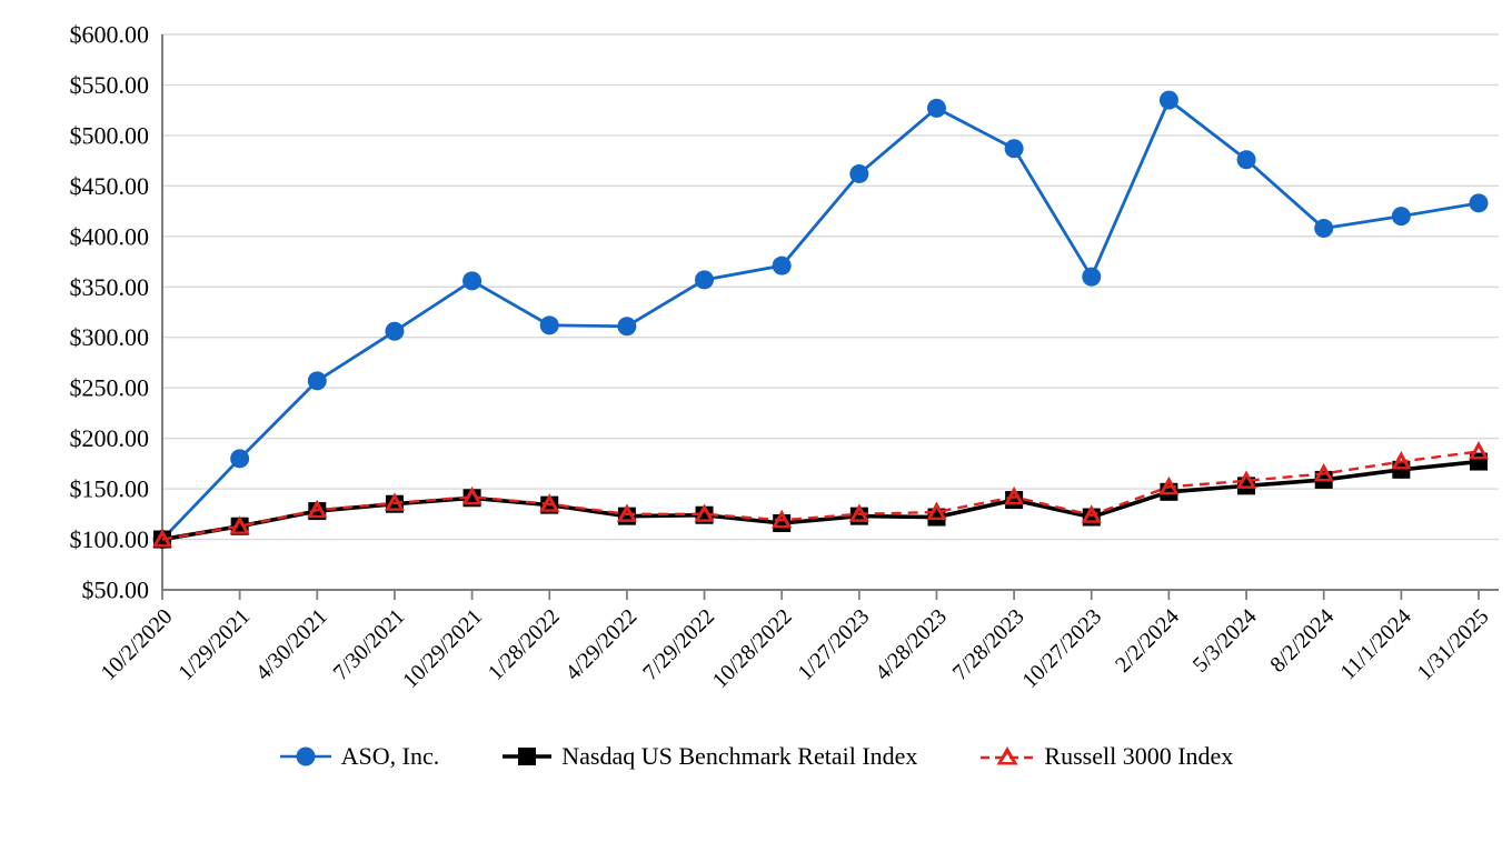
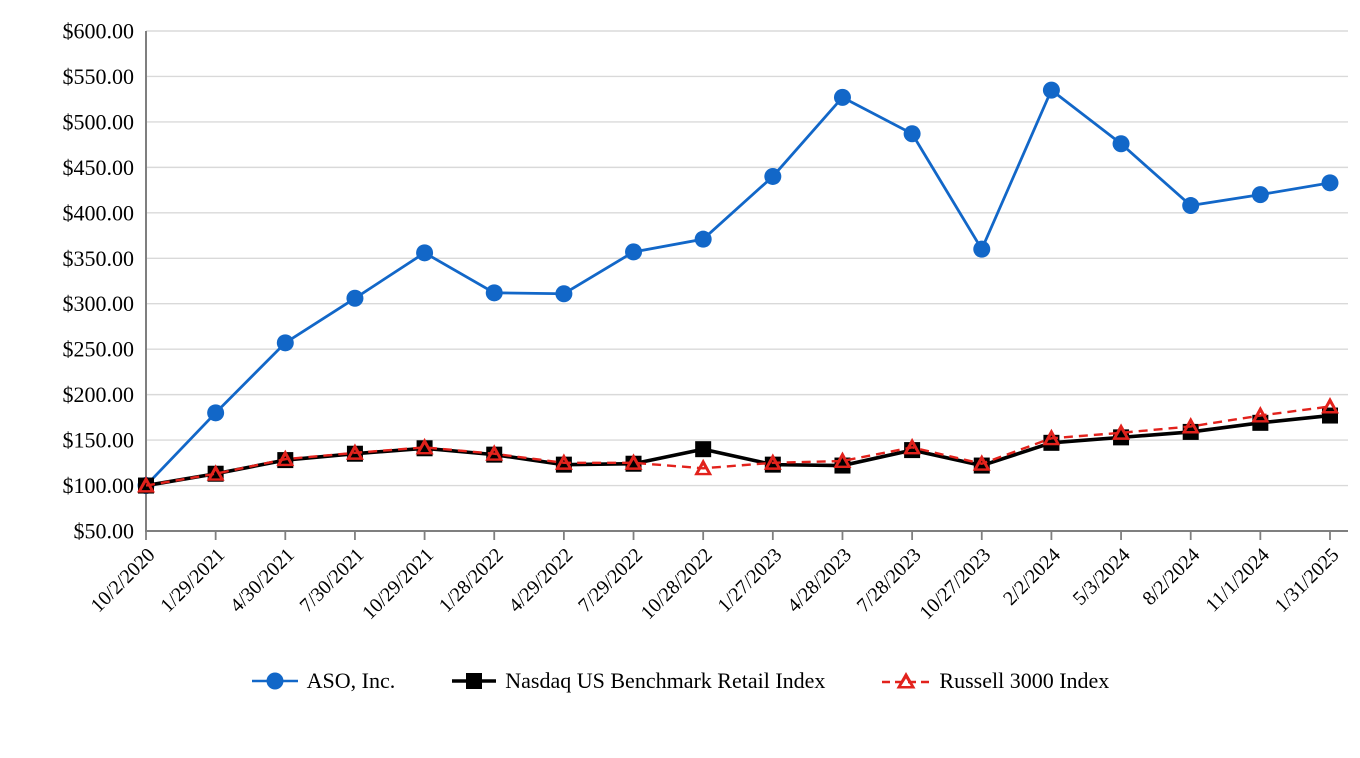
Nasdaq US Benchmark Retail Index/10/28/2022: $120 -> $140
ASO, Inc./1/27/2023: $460 -> $440
